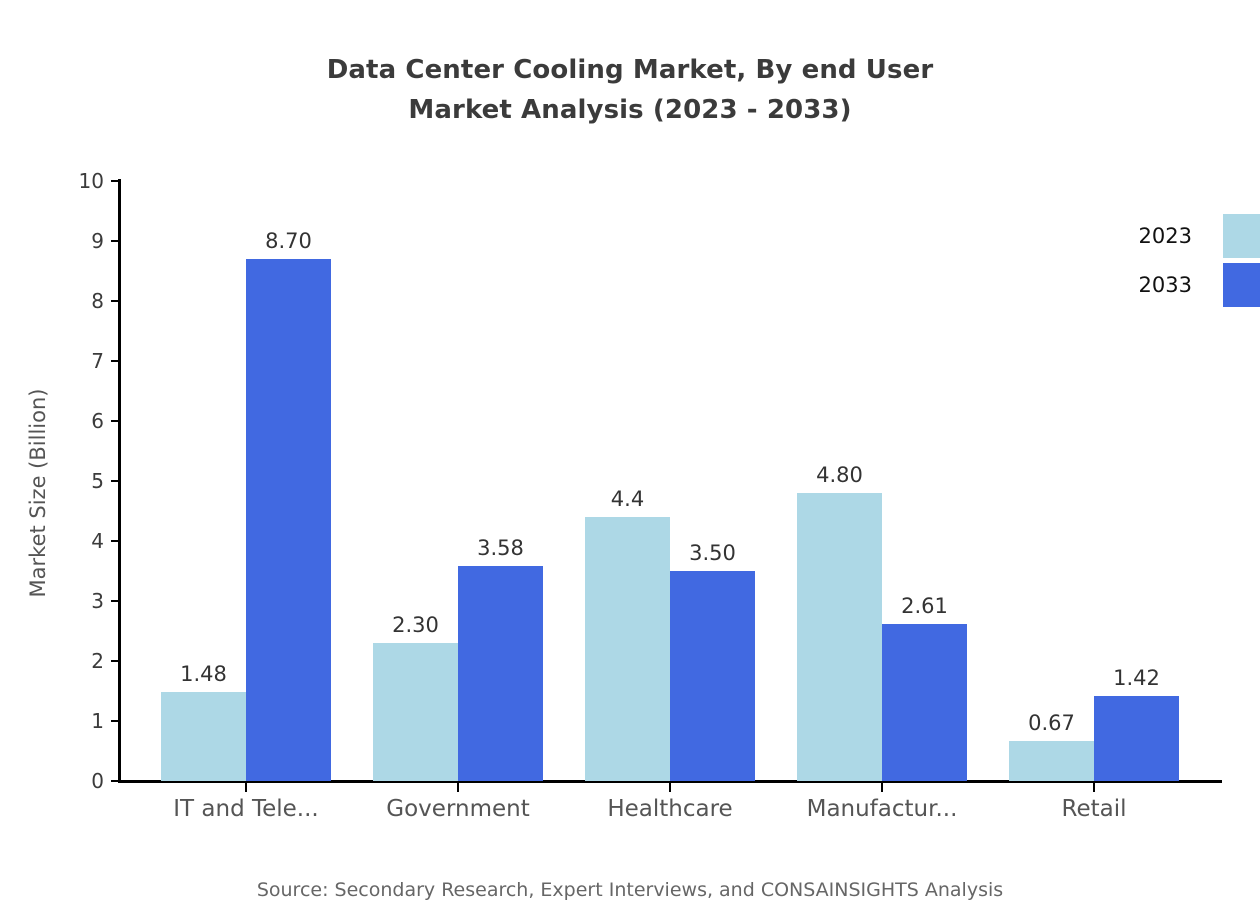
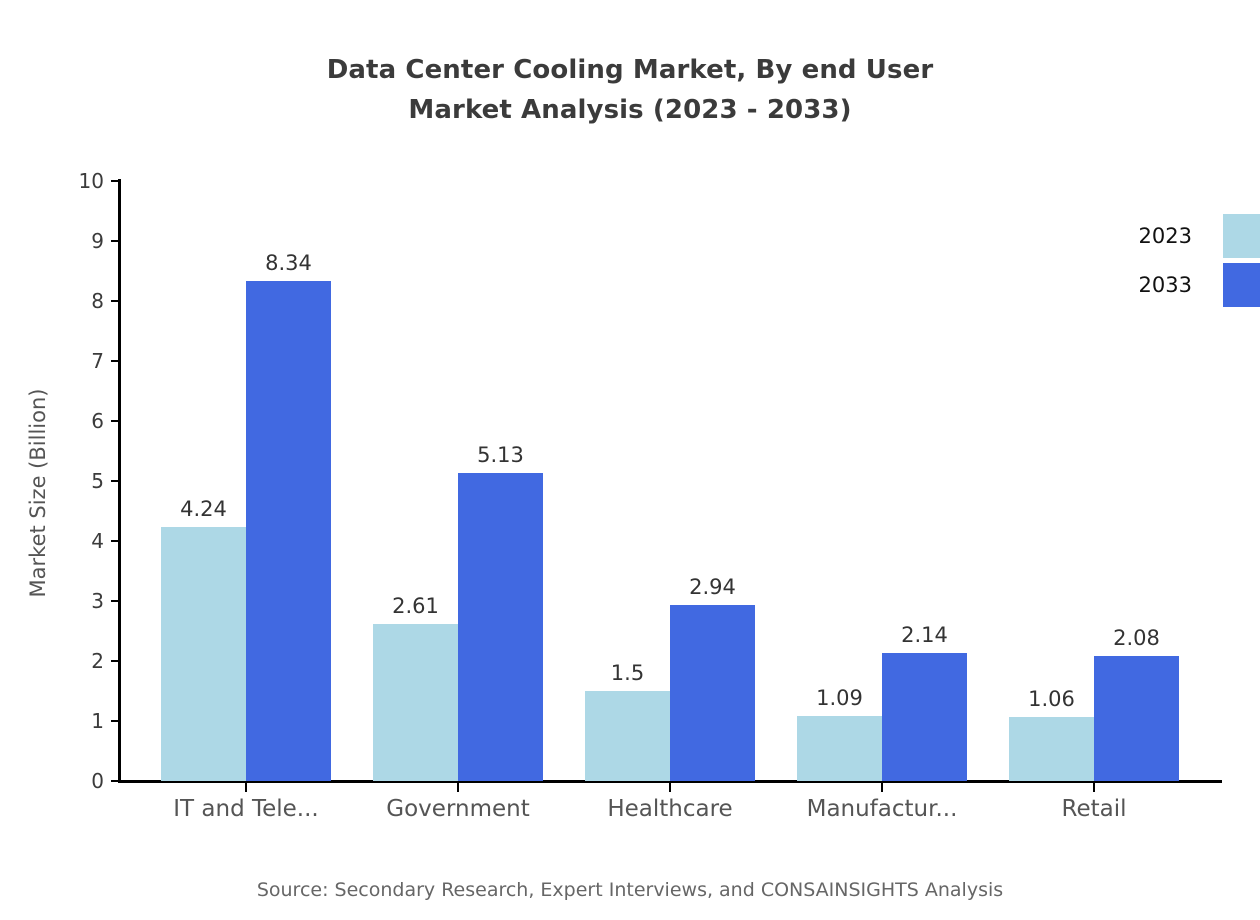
2023/IT and Tele...: 1.48 -> 4.24
2033/IT and Tele...: 8.70 -> 8.34
2023/Government: 2.30 -> 2.61
2033/Government: 3.58 -> 5.13
2023/Healthcare: 4.4 -> 1.5
2033/Healthcare: 3.50 -> 2.94
2023/Manufactur...: 4.80 -> 1.09
2033/Manufactur...: 2.61 -> 2.14
2023/Retail: 0.67 -> 1.06
2033/Retail: 1.42 -> 2.08
